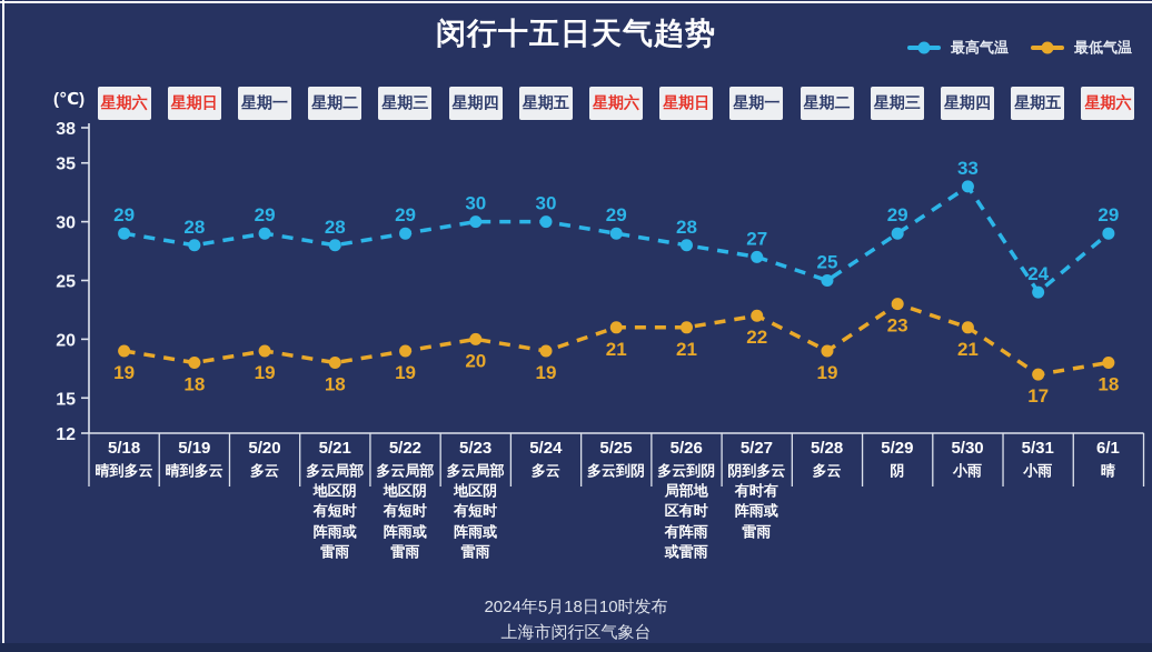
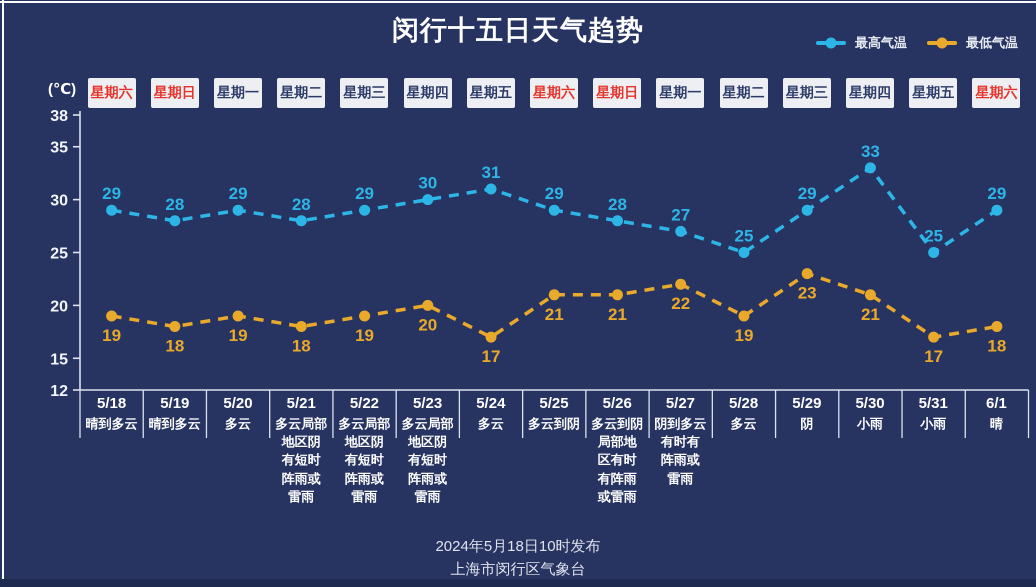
最高气温/5/24: 30 -> 31
最低气温/5/24: 19 -> 17
最高气温/5/31: 24 -> 25
